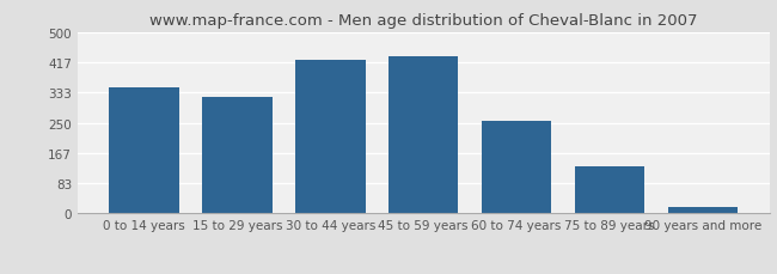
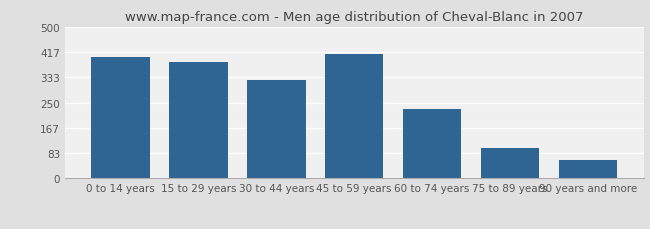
0 to 14 years: 347 -> 400
15 to 29 years: 322 -> 385
30 to 44 years: 422 -> 325
45 to 59 years: 432 -> 410
60 to 74 years: 255 -> 230
75 to 89 years: 130 -> 100
90 years and more: 18 -> 60
